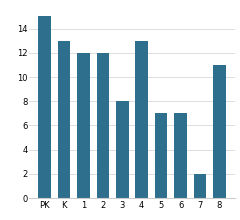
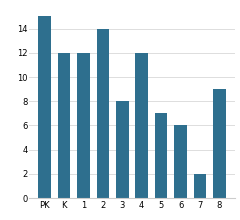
K: 13 -> 12
2: 12 -> 14
4: 13 -> 12
6: 7 -> 6
8: 11 -> 9
